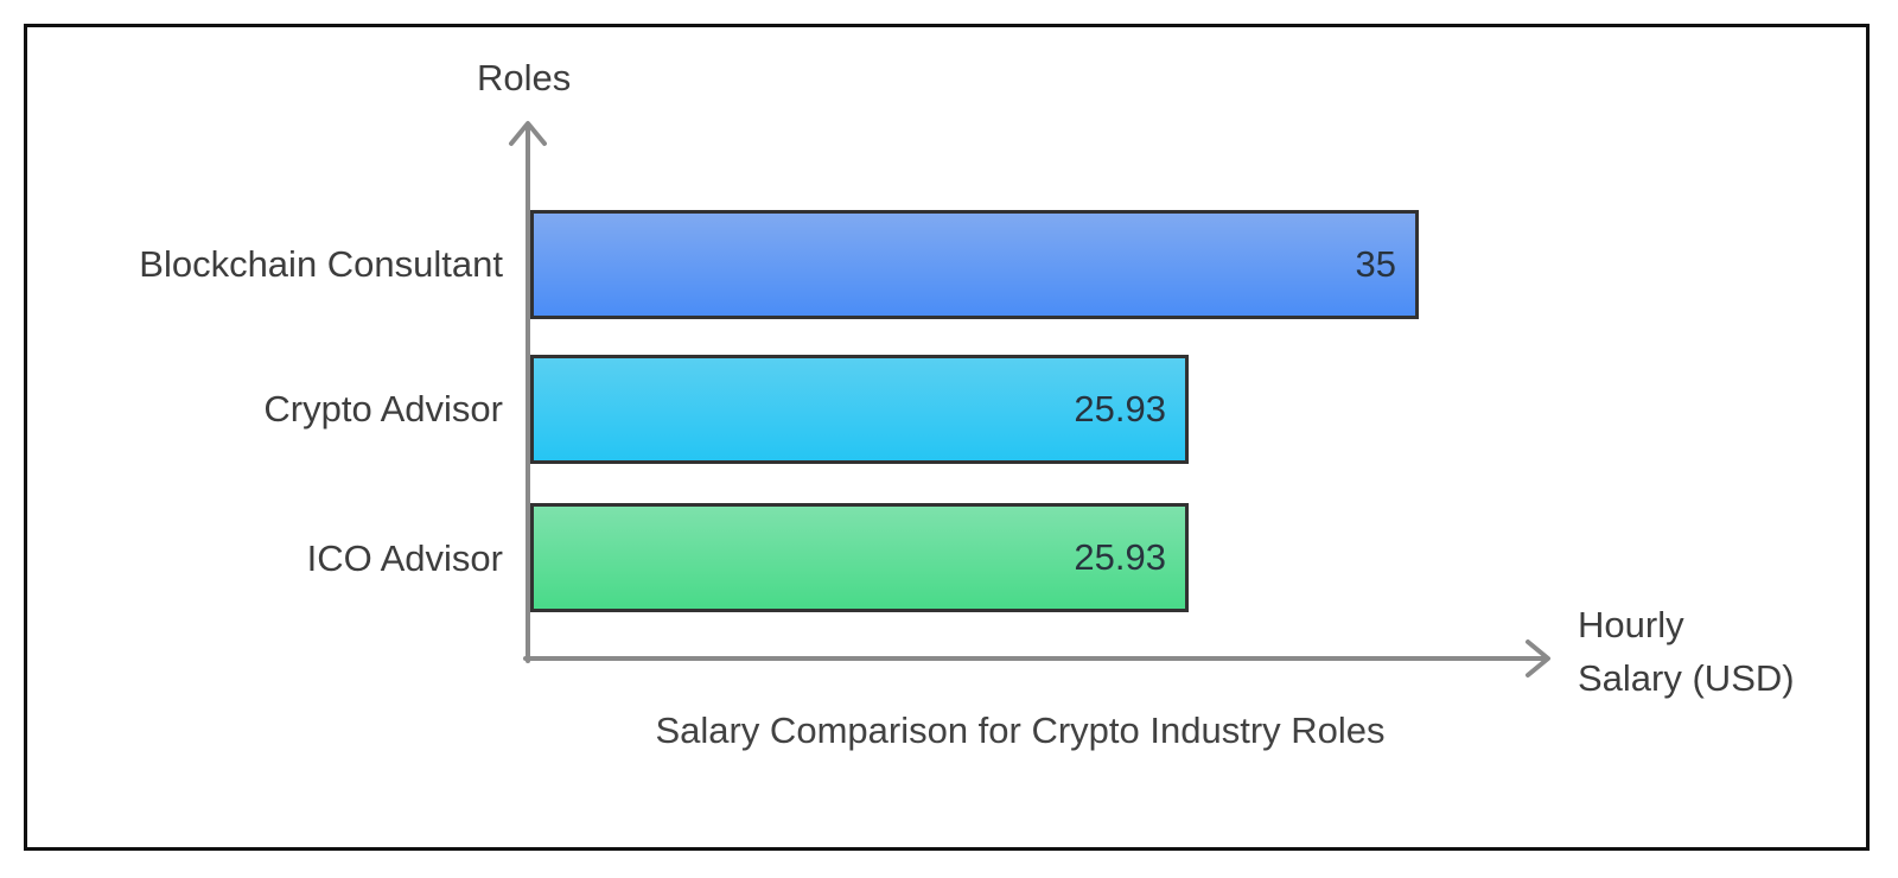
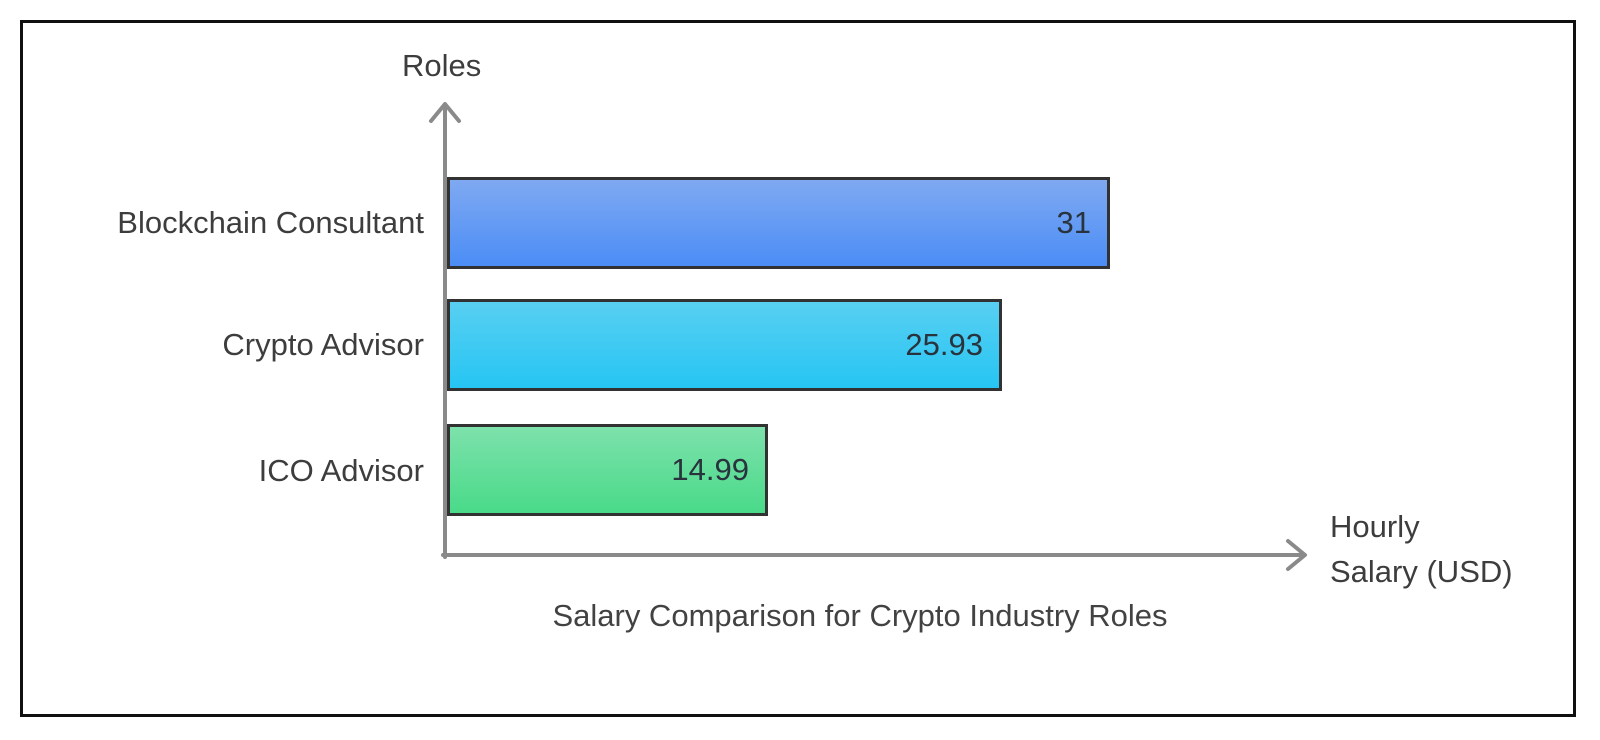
Blockchain Consultant: 35 -> 31
ICO Advisor: 25.93 -> 14.99
